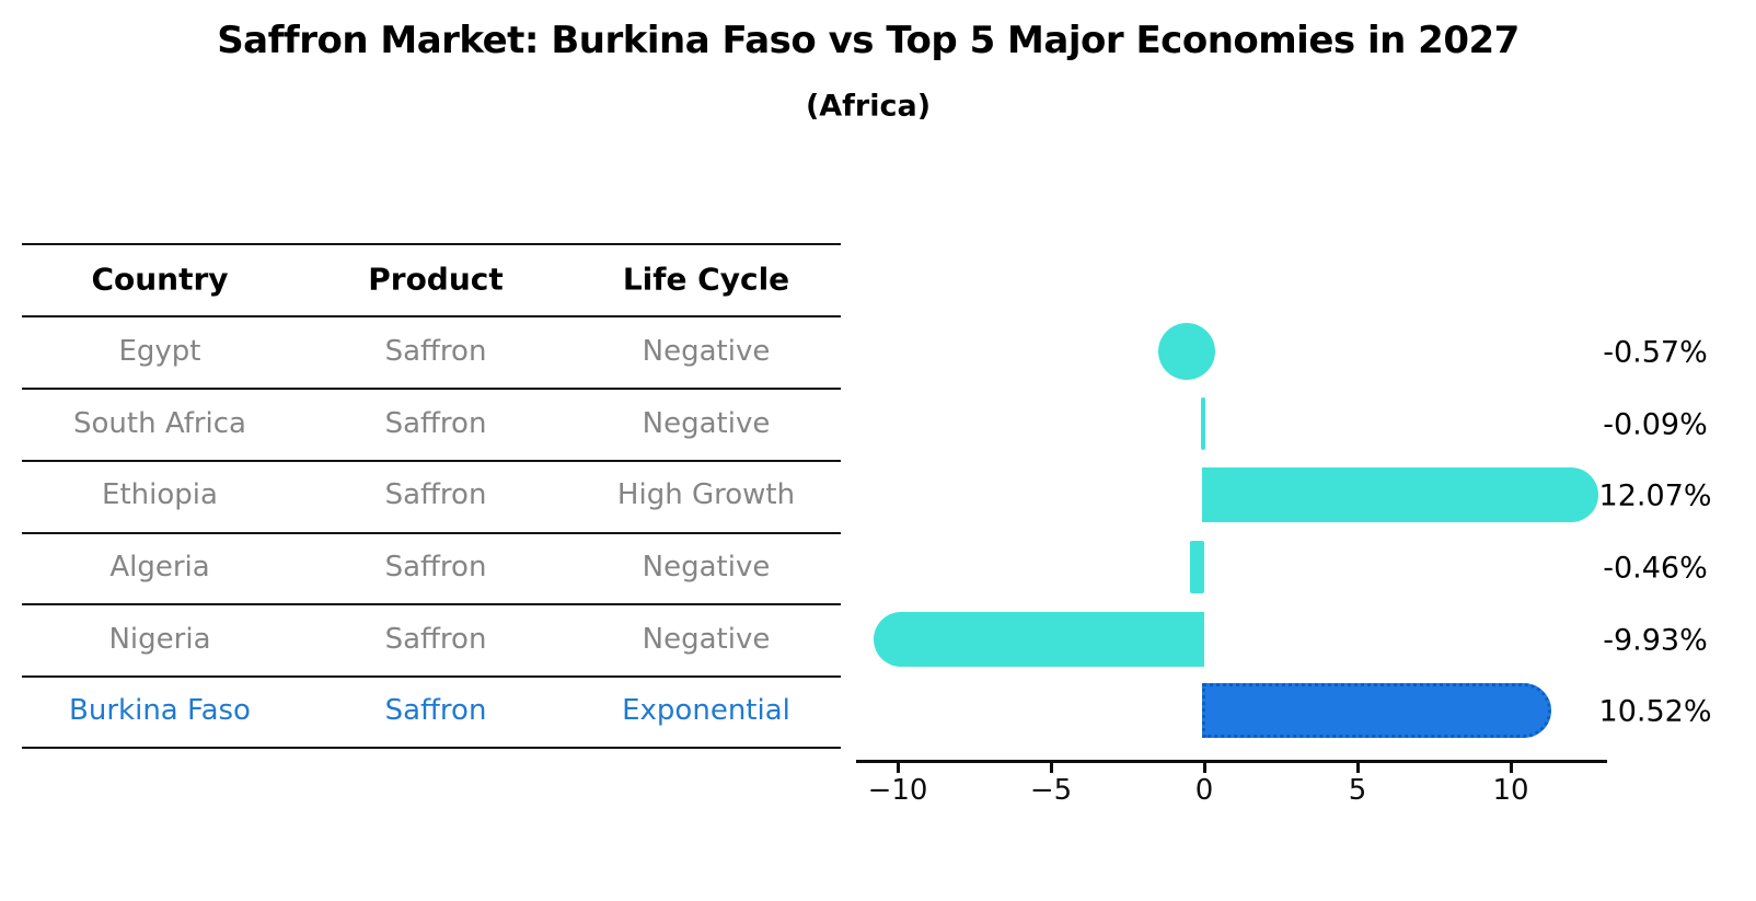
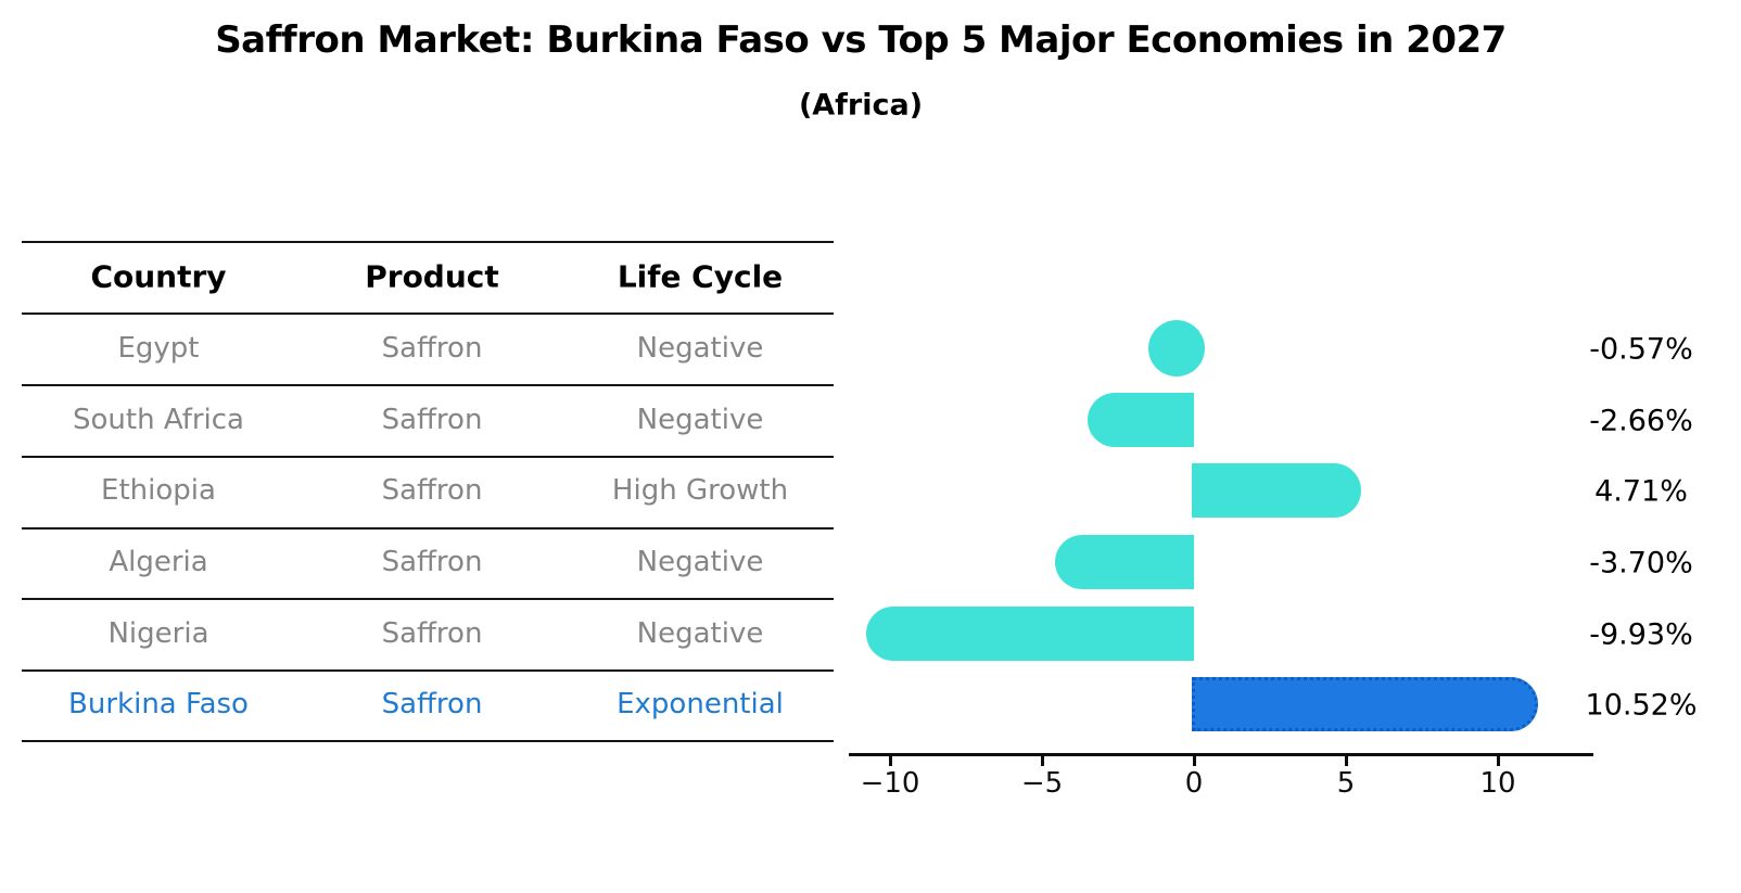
South Africa: -0.09% -> -2.66%
Ethiopia: 12.07% -> 4.71%
Algeria: -0.46% -> -3.70%
